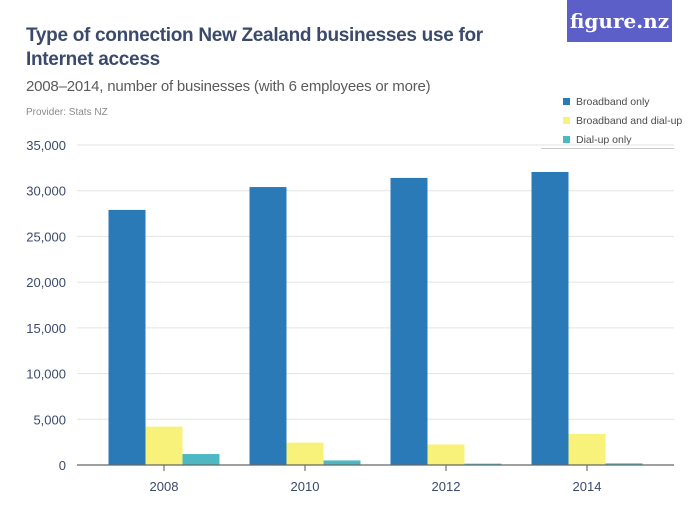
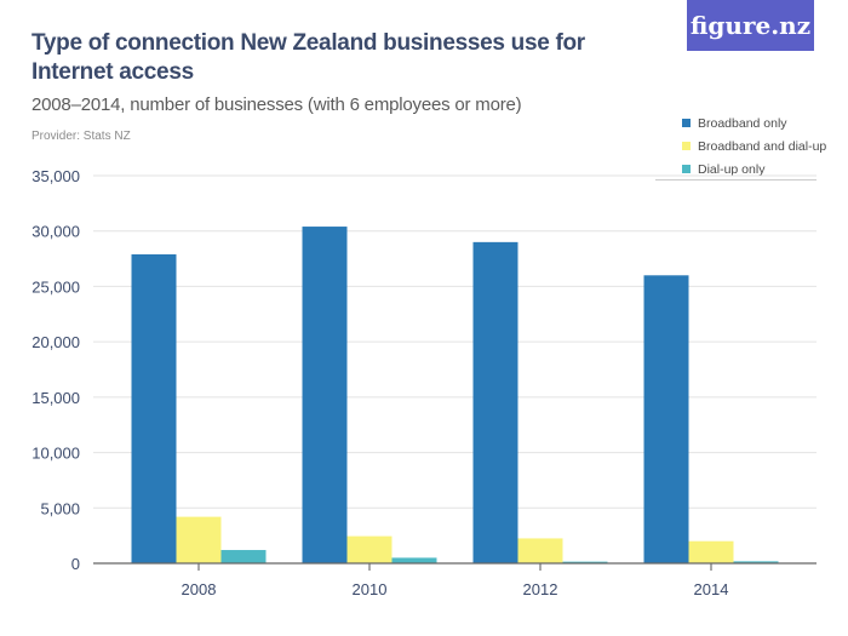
Broadband only/2012: 31000 -> 29000
Broadband only/2014: 32000 -> 26000
Broadband and dial-up/2014: 3000 -> 2000
